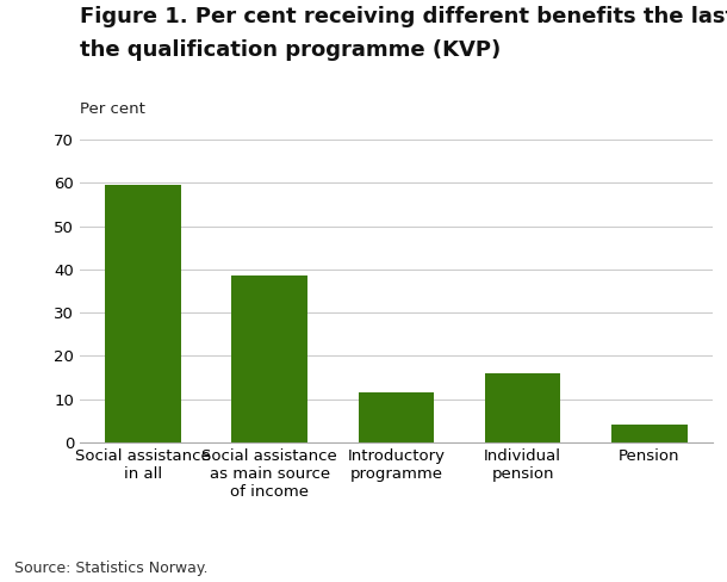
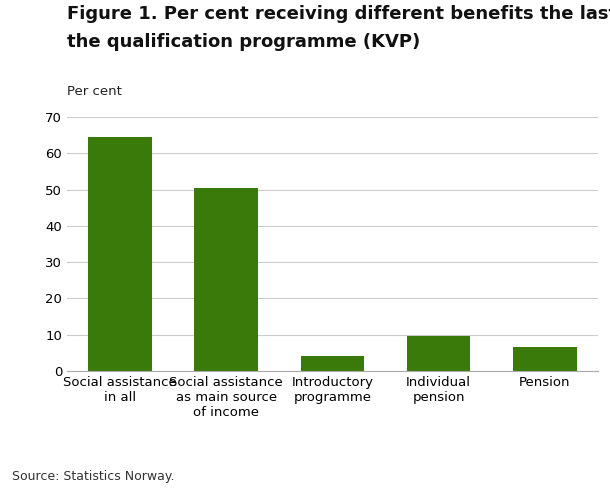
Social assistance in all: 59.5 -> 64.5
Social assistance as main source of income: 38.5 -> 50.5
Introductory programme: 11.5 -> 4.2
Individual pension: 16.0 -> 9.6
Pension: 4.0 -> 6.5
